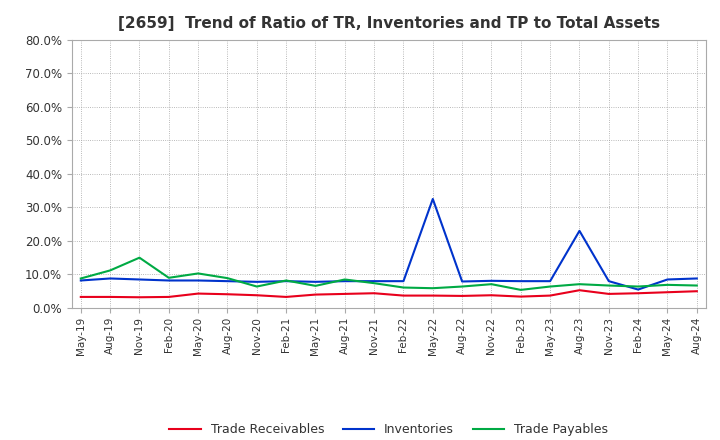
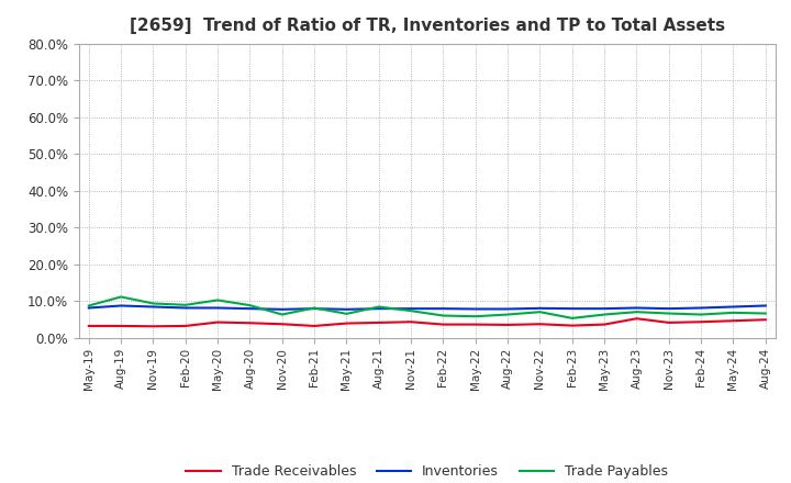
Trade Payables/Nov-19: 15.0% -> 9.4%
Inventories/May-22: 32.5% -> 7.9%
Inventories/Aug-23: 23.0% -> 8.2%
Inventories/Feb-24: 5.5% -> 8.2%
